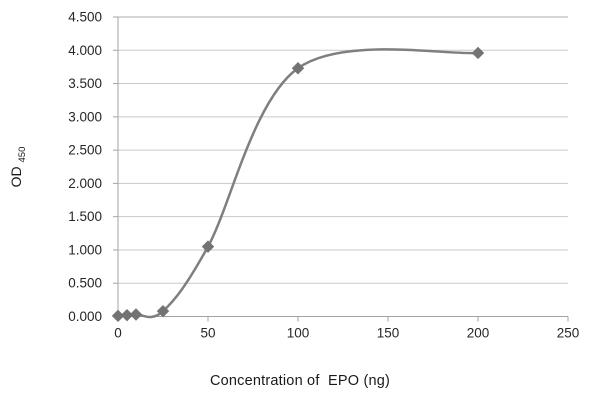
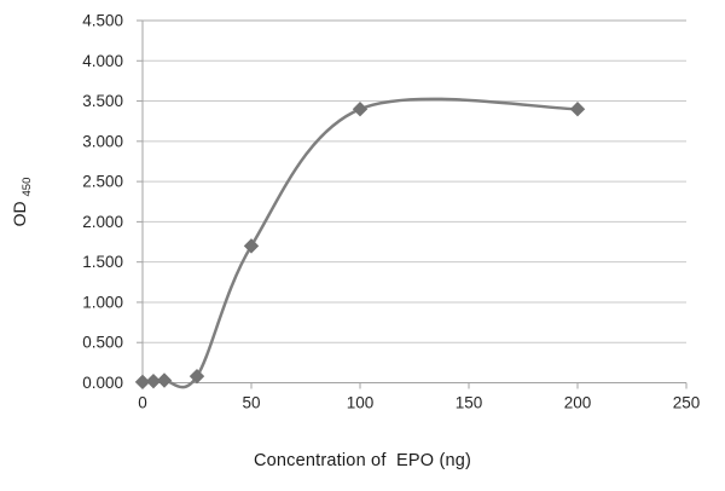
50: 1.1 -> 1.7
100: 3.7 -> 3.4
200: 4.0 -> 3.4
